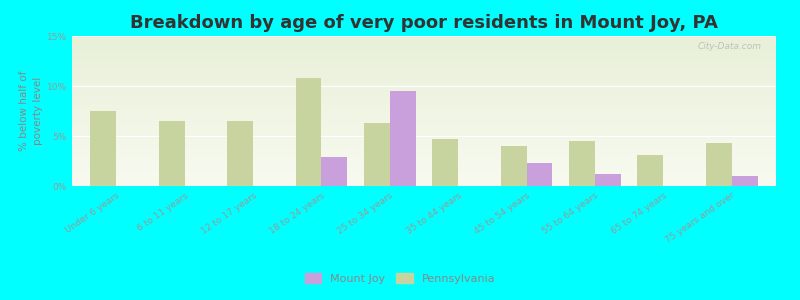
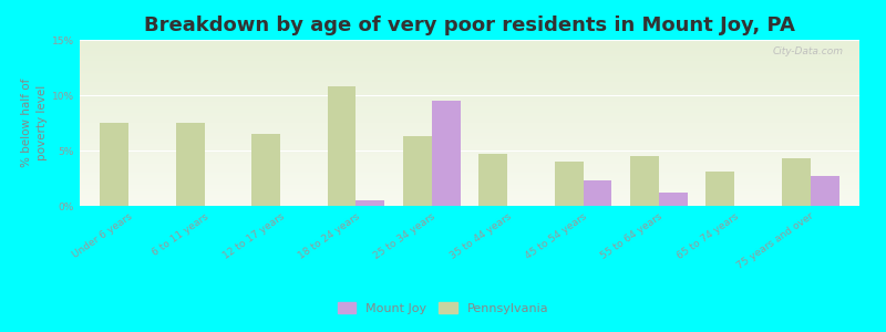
Pennsylvania/6 to 11 years: 6.5% -> 7.5%
Mount Joy/18 to 24 years: 2.9% -> 0.5%
Mount Joy/75 years and over: 1.0% -> 2.7%
